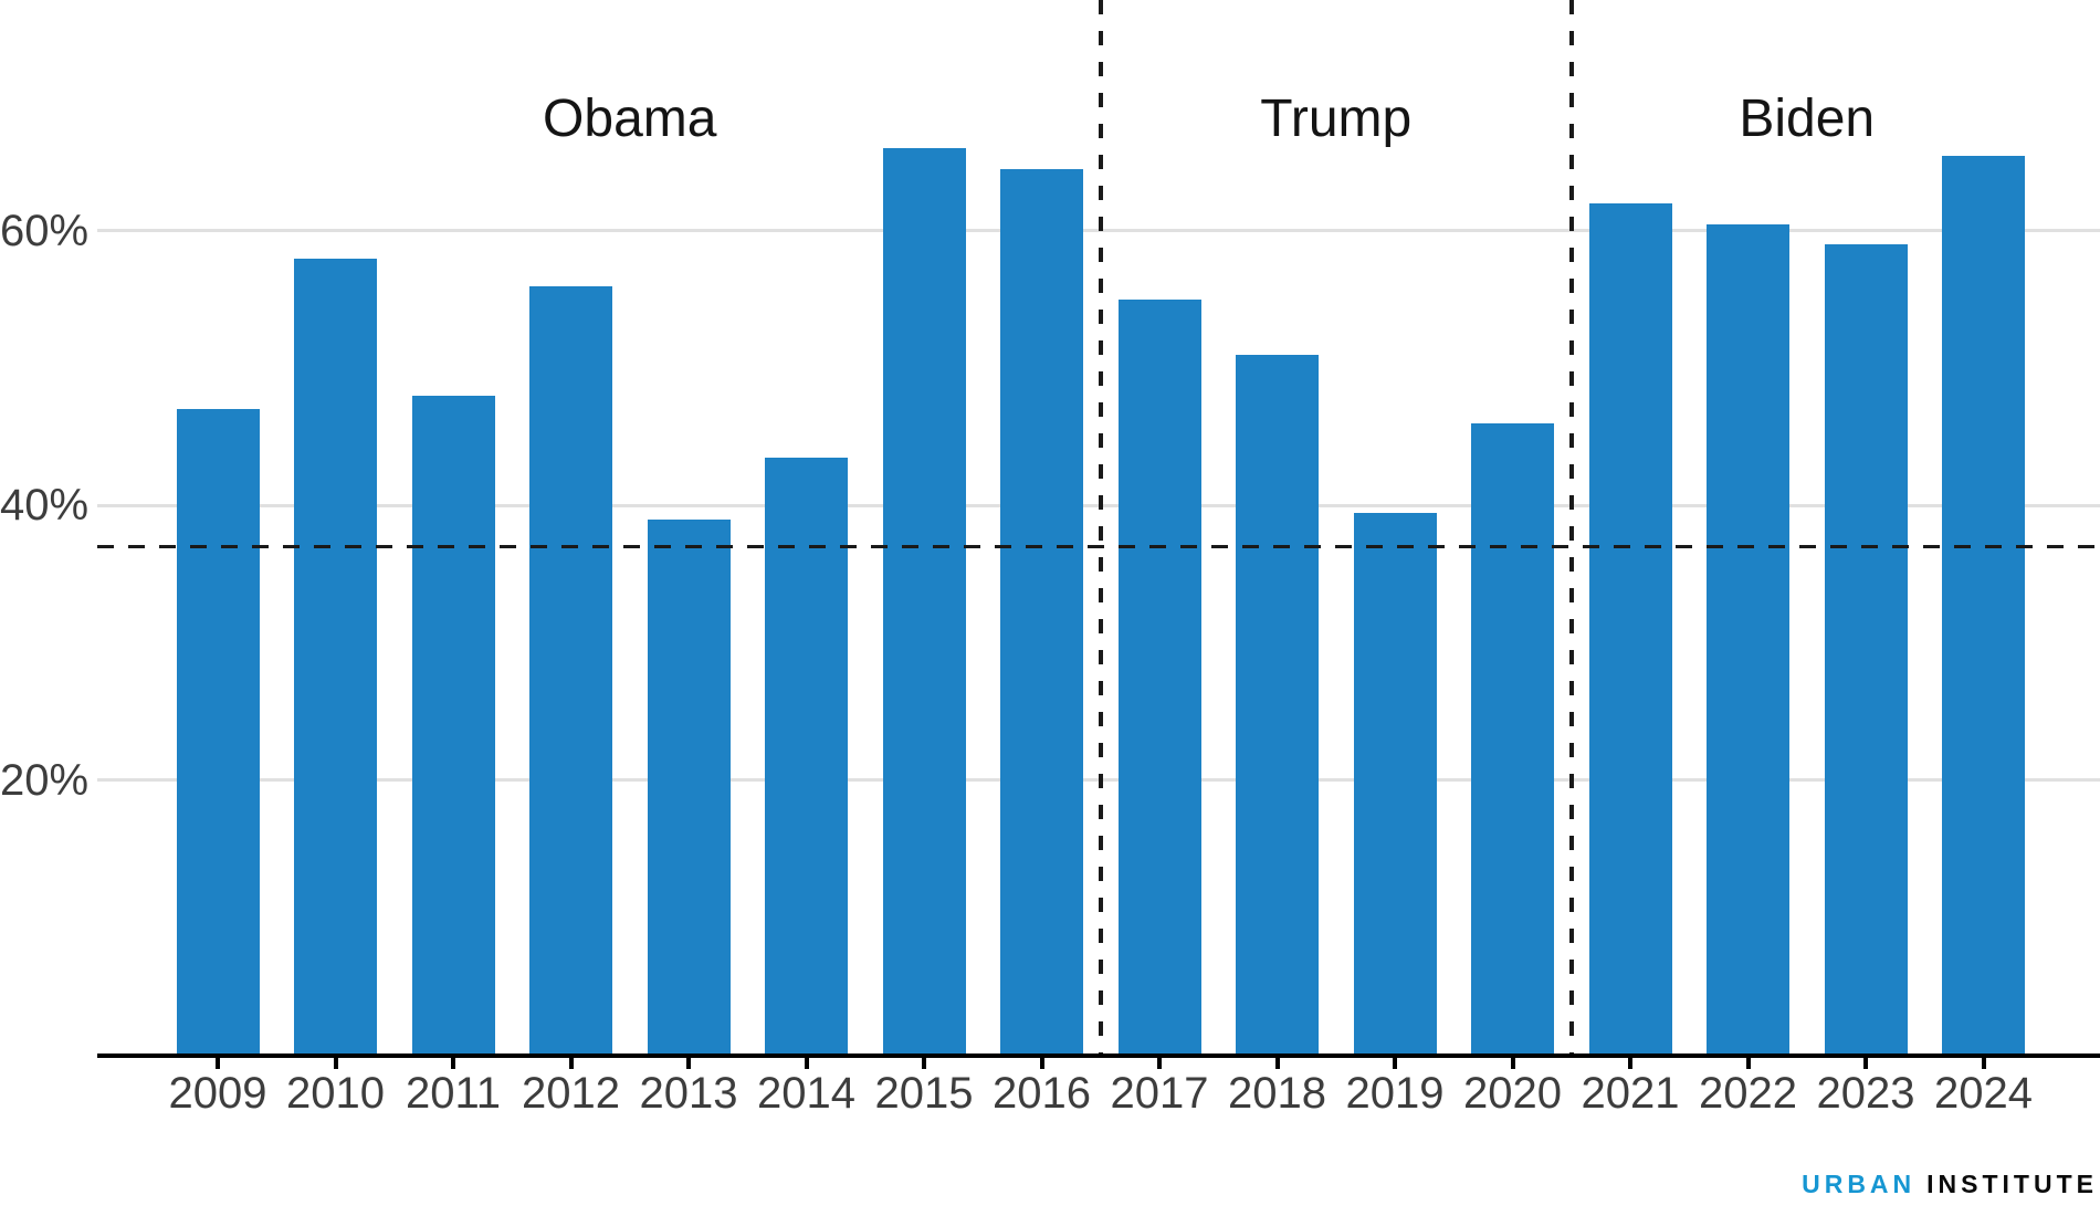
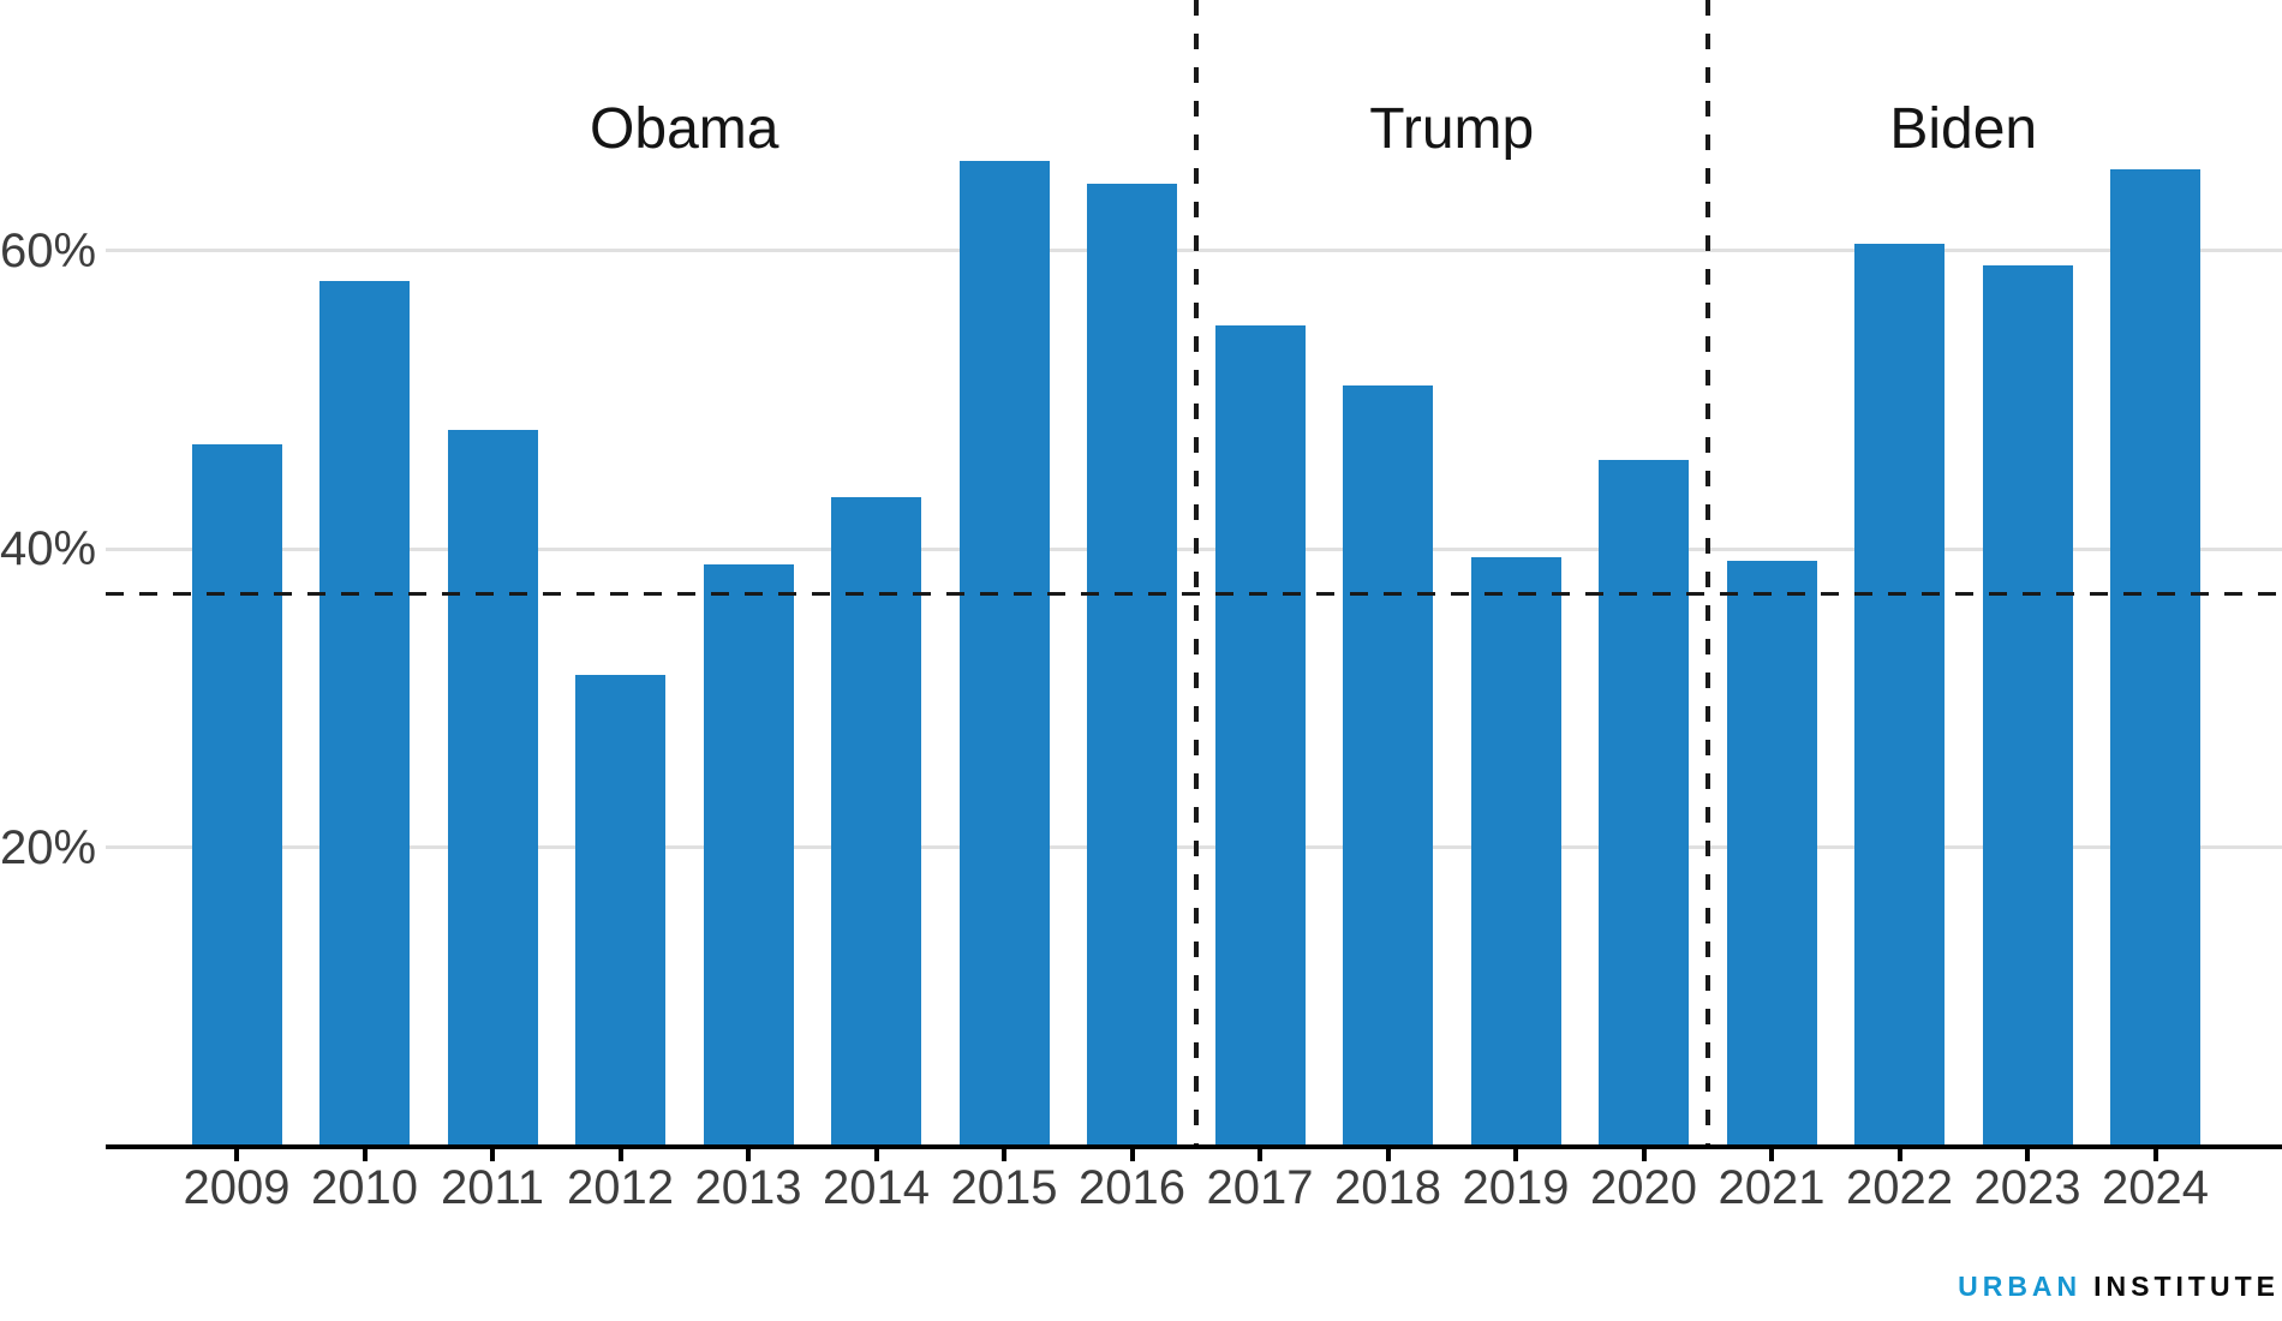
2012: 56.0% -> 31.6%
2021: 62.0% -> 39.2%
